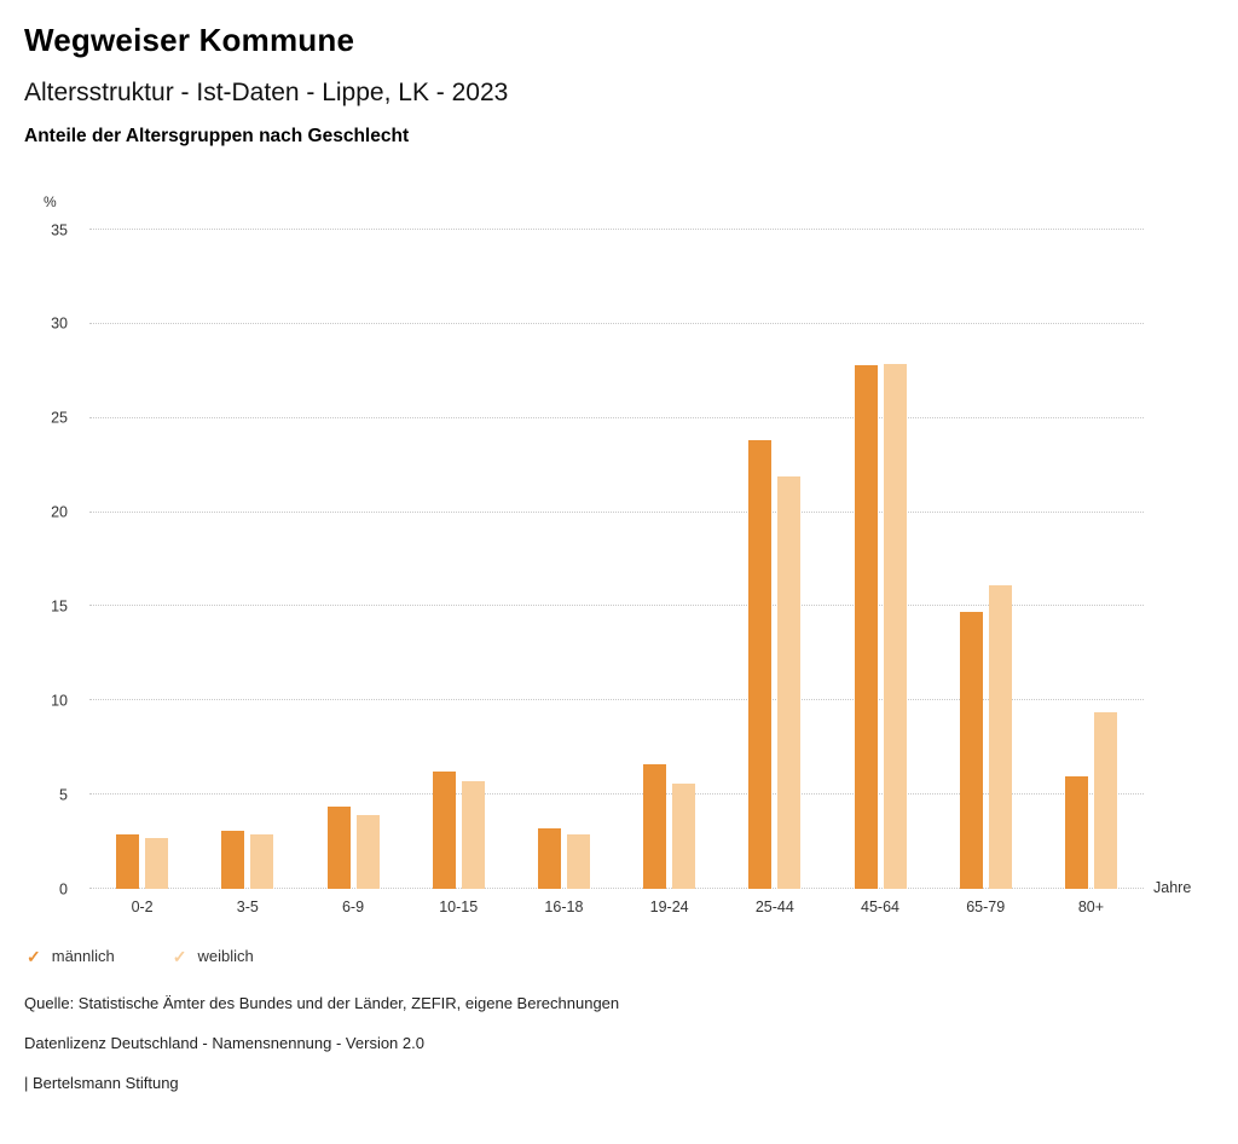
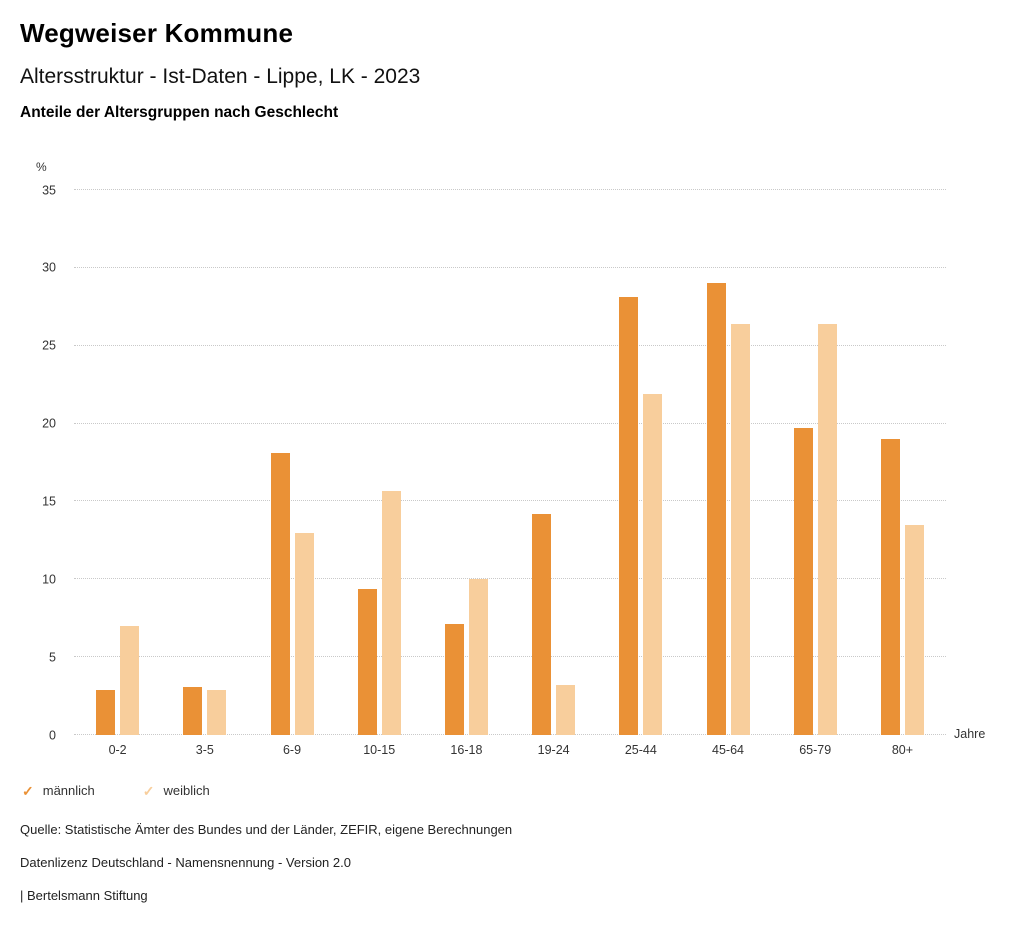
weiblich/0-2: 2.7 -> 7.0
männlich/6-9: 4.4 -> 18.1
weiblich/6-9: 3.9 -> 13.0
männlich/10-15: 6.2 -> 9.4
weiblich/10-15: 5.7 -> 15.7
männlich/16-18: 3.2 -> 7.1
weiblich/16-18: 2.9 -> 10.0
männlich/19-24: 6.6 -> 14.2
weiblich/19-24: 5.6 -> 3.2
männlich/25-44: 23.8 -> 28.1
männlich/45-64: 27.8 -> 29.0
weiblich/45-64: 27.9 -> 26.4
männlich/65-79: 14.7 -> 19.7
weiblich/65-79: 16.1 -> 26.4
männlich/80+: 6.0 -> 19.0
weiblich/80+: 9.4 -> 13.5
